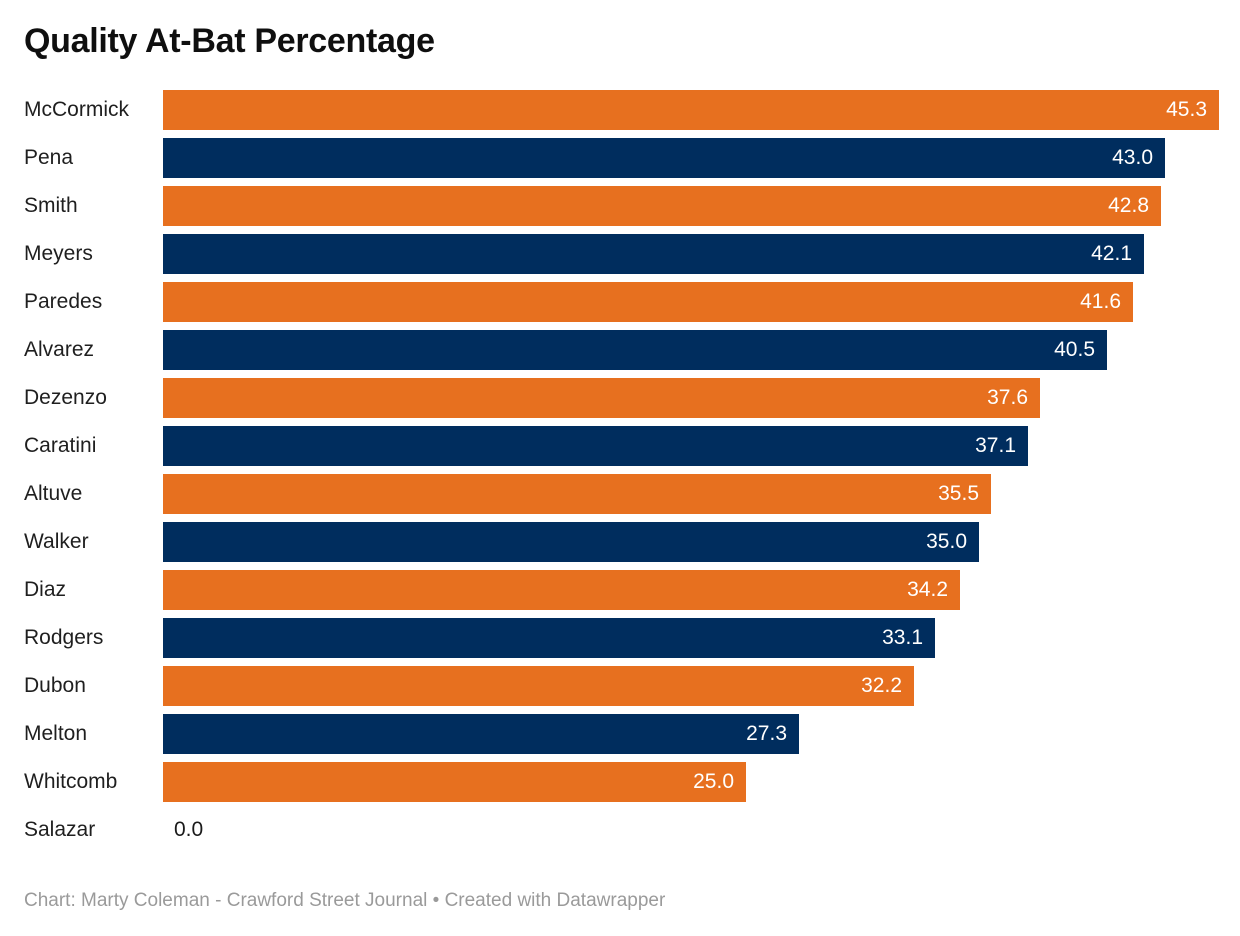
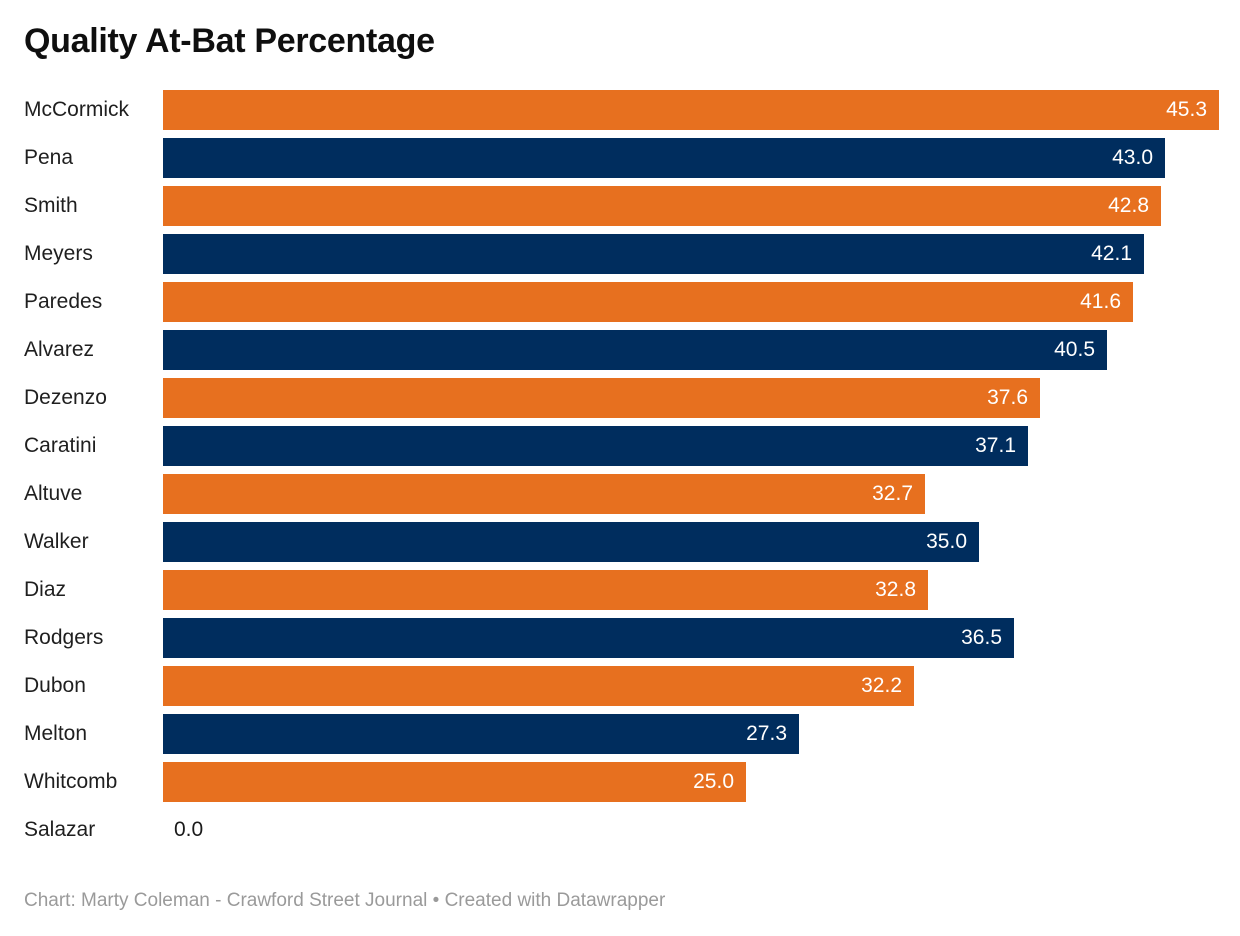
Altuve: 35.5 -> 32.7
Diaz: 34.2 -> 32.8
Rodgers: 33.1 -> 36.5
